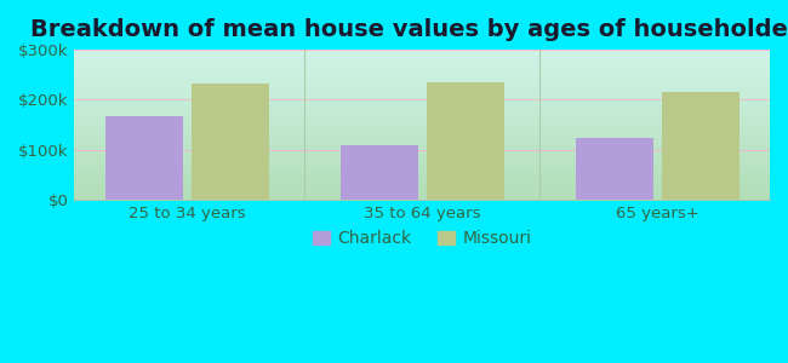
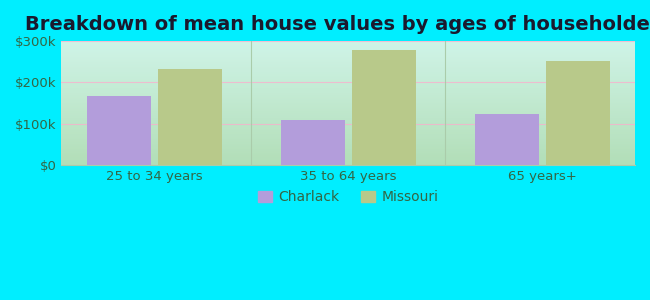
Missouri/35 to 64 years: $235k -> $278k
Missouri/65 years+: $215k -> $253k
